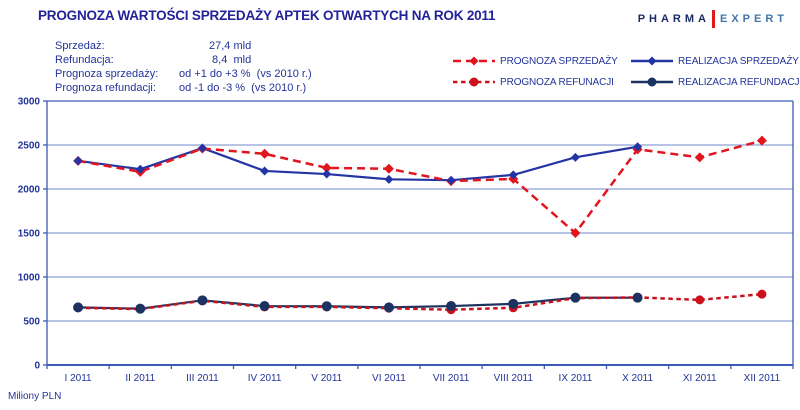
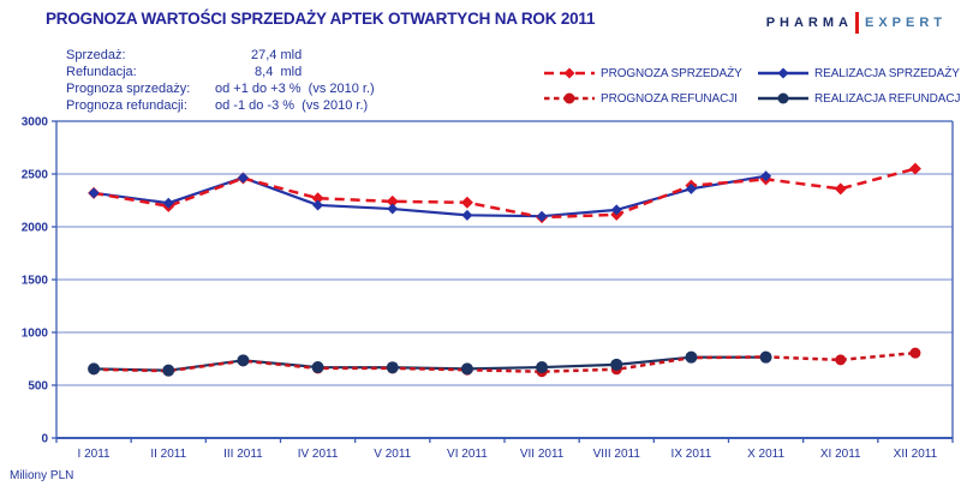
PROGNOZA SPRZEDAŻY/IV 2011: 2400 -> 2300
PROGNOZA SPRZEDAŻY/IX 2011: 1500 -> 2400
